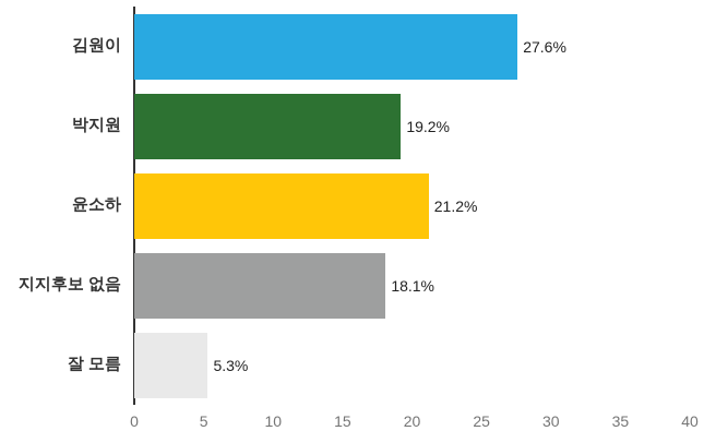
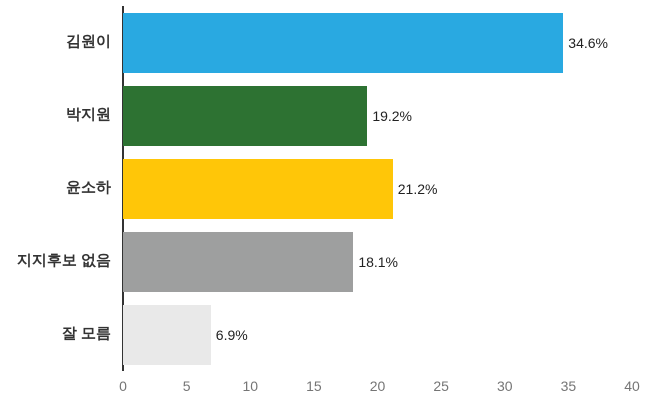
김원이: 27.6% -> 34.6%
잘 모름: 5.3% -> 6.9%
